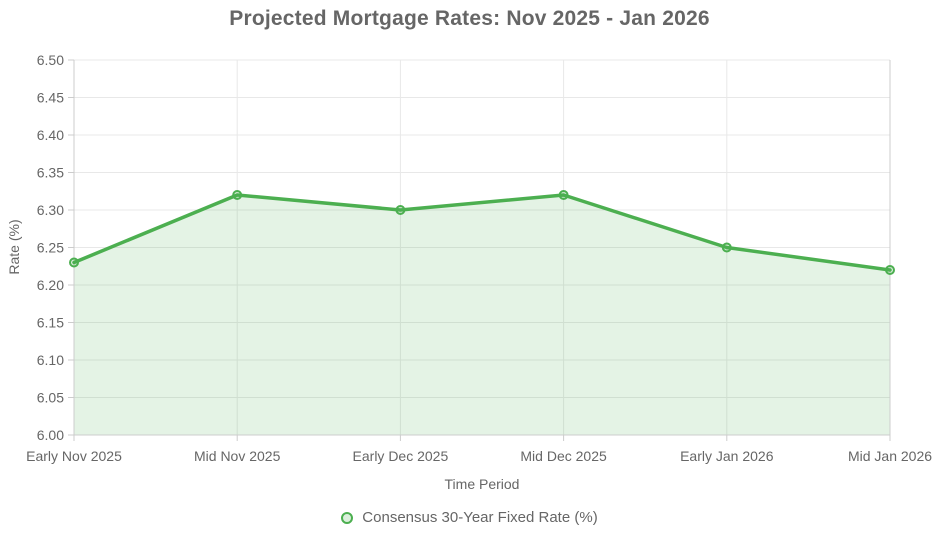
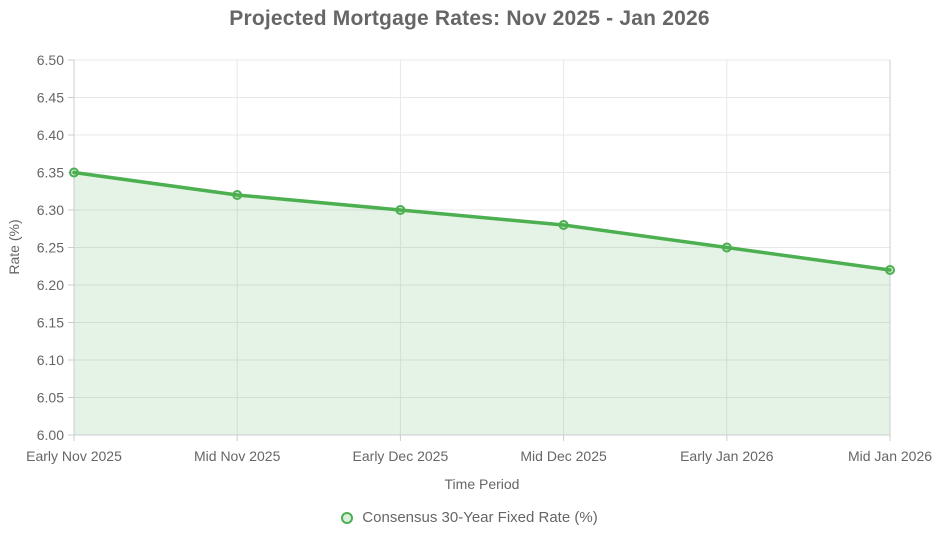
Early Nov 2025: 6.23 -> 6.35
Mid Dec 2025: 6.32 -> 6.28
